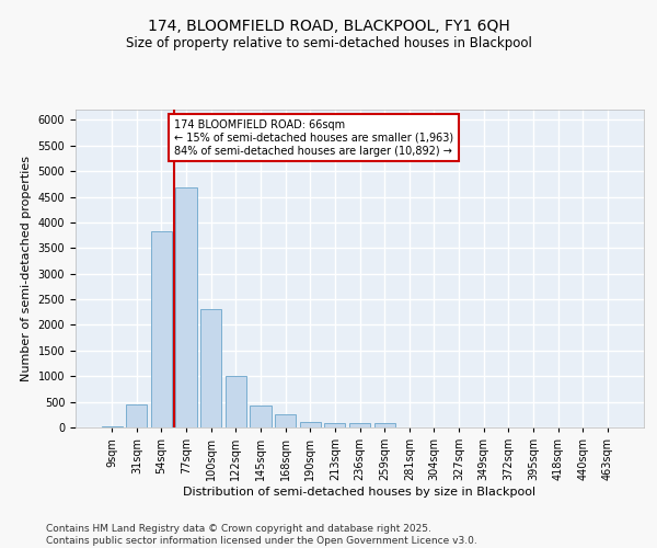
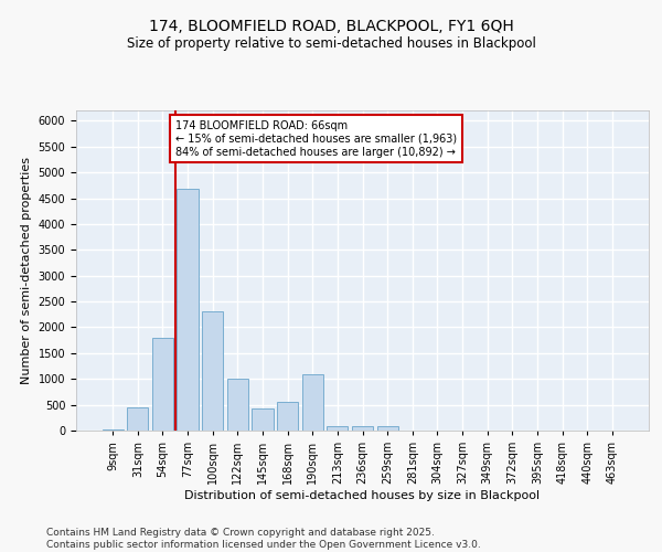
54sqm: 3820 -> 1800
168sqm: 250 -> 550
190sqm: 100 -> 1100
